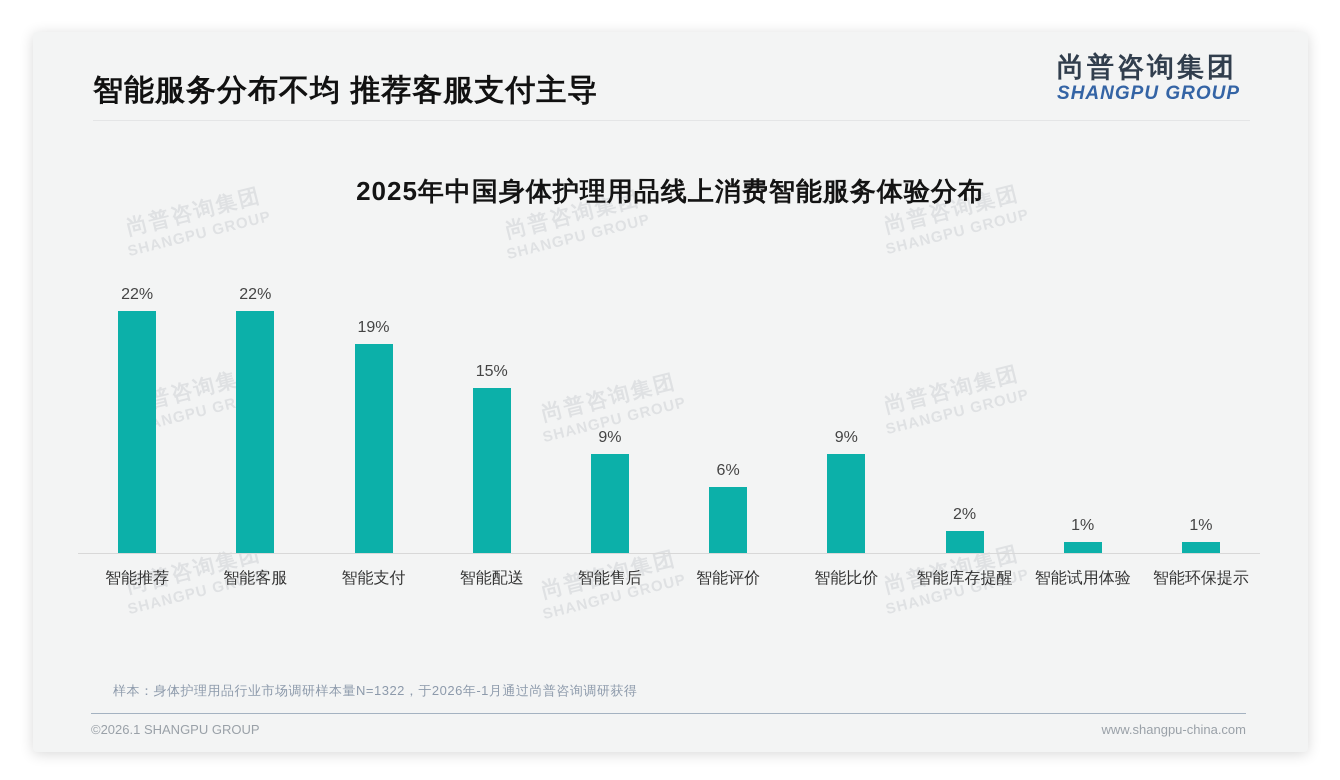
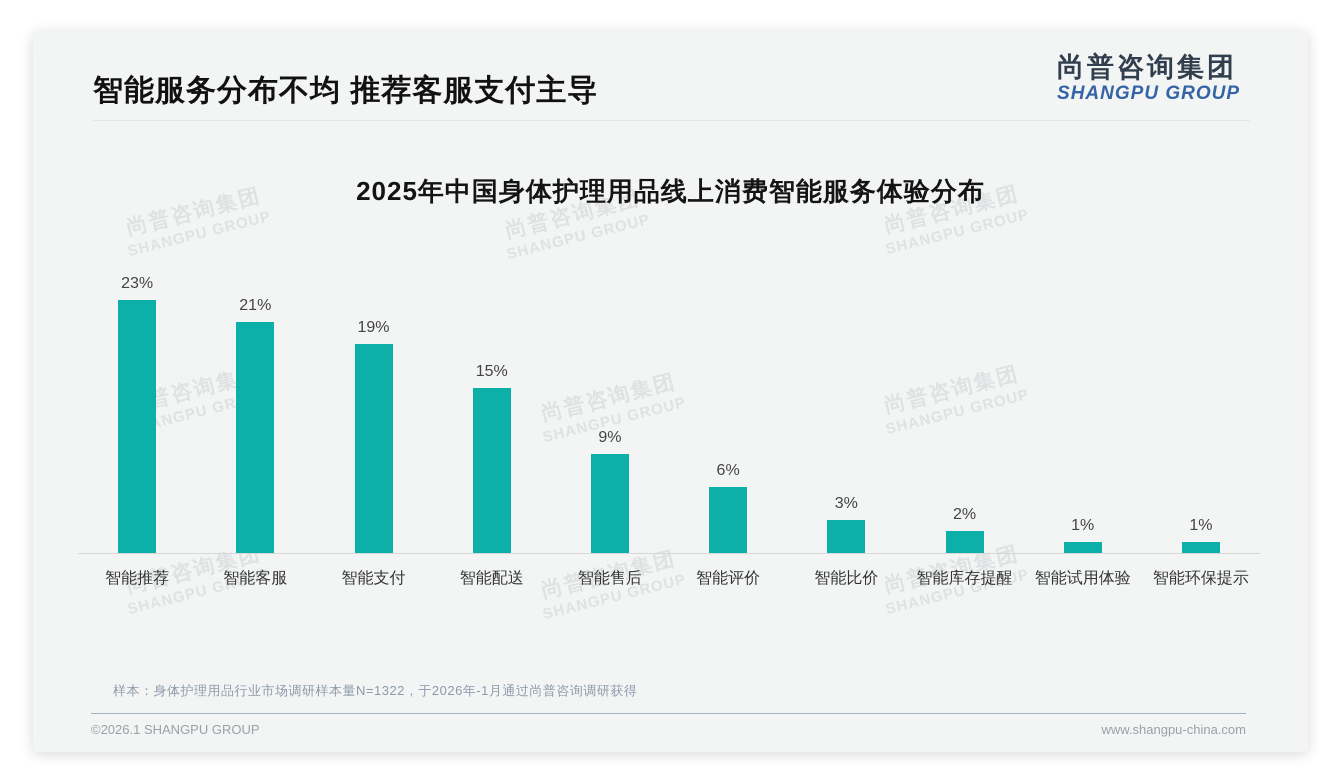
智能推荐: 22% -> 23%
智能客服: 22% -> 21%
智能比价: 9% -> 3%
